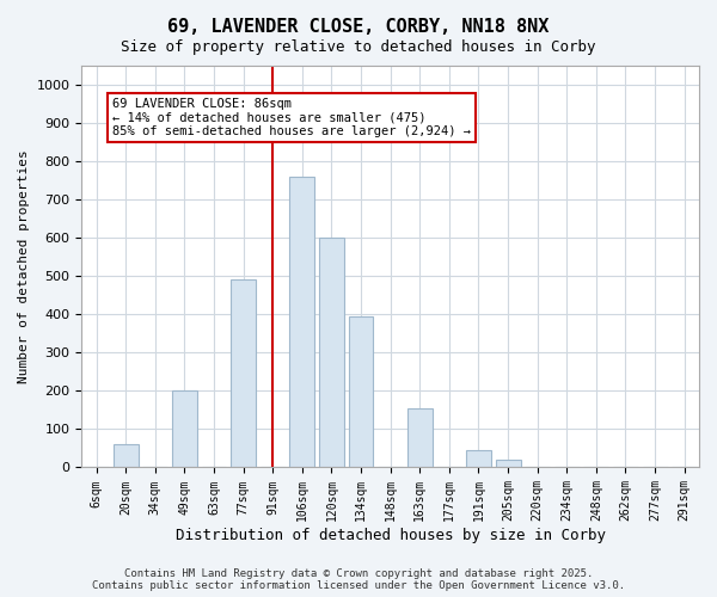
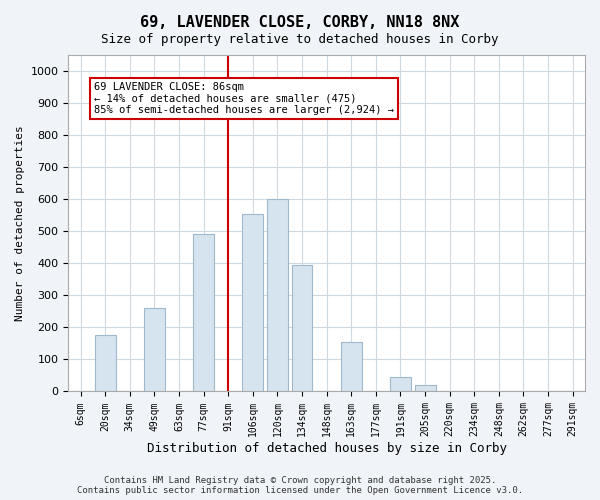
20sqm: 60 -> 175
49sqm: 200 -> 260
106sqm: 760 -> 555
